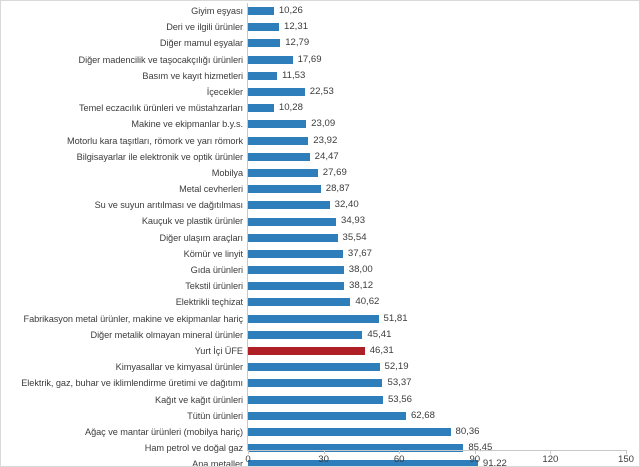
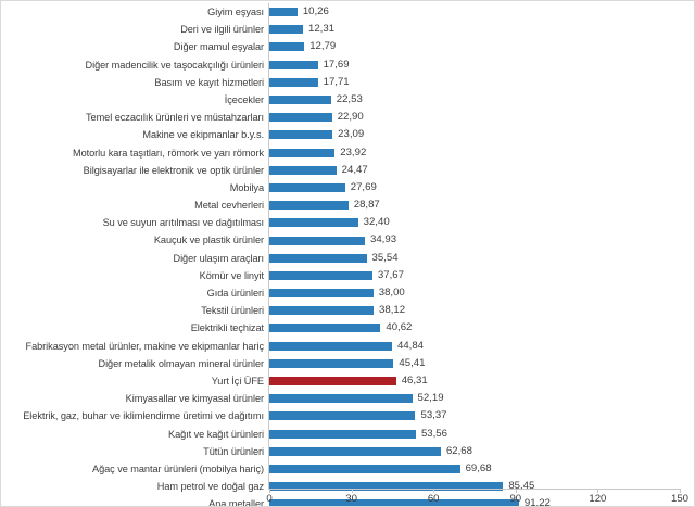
Basım ve kayıt hizmetleri: 11,53 -> 17,71
Temel eczacılık ürünleri ve müstahzarları: 10,28 -> 22,90
Fabrikasyon metal ürünler, makine ve ekipmanlar hariç: 51,81 -> 44,84
Ağaç ve mantar ürünleri (mobilya hariç): 80,36 -> 69,68
